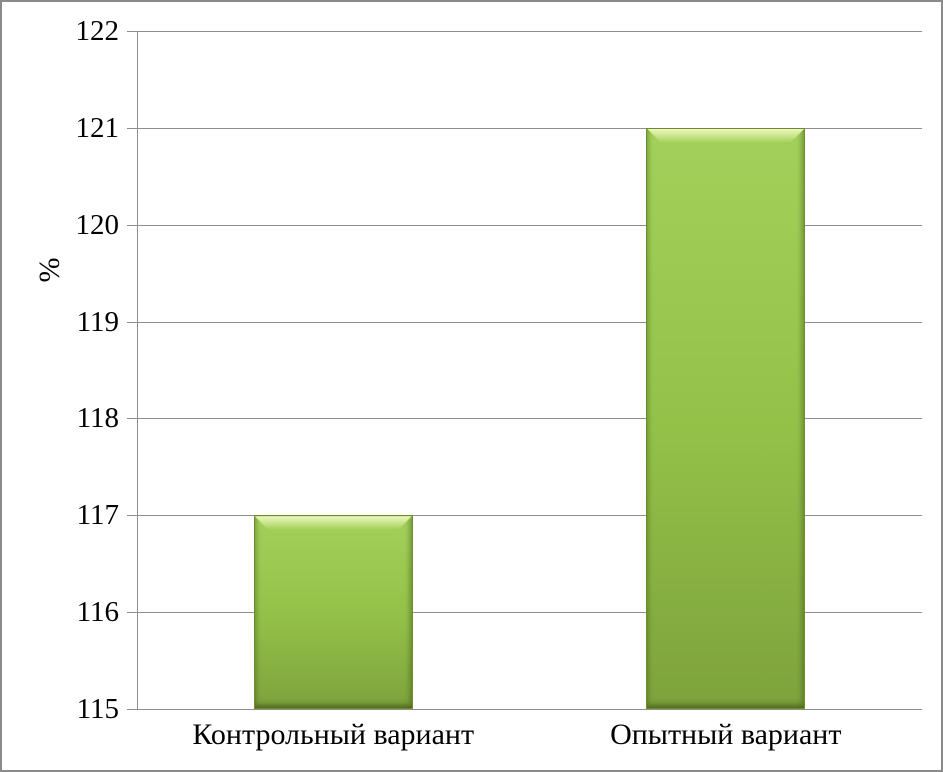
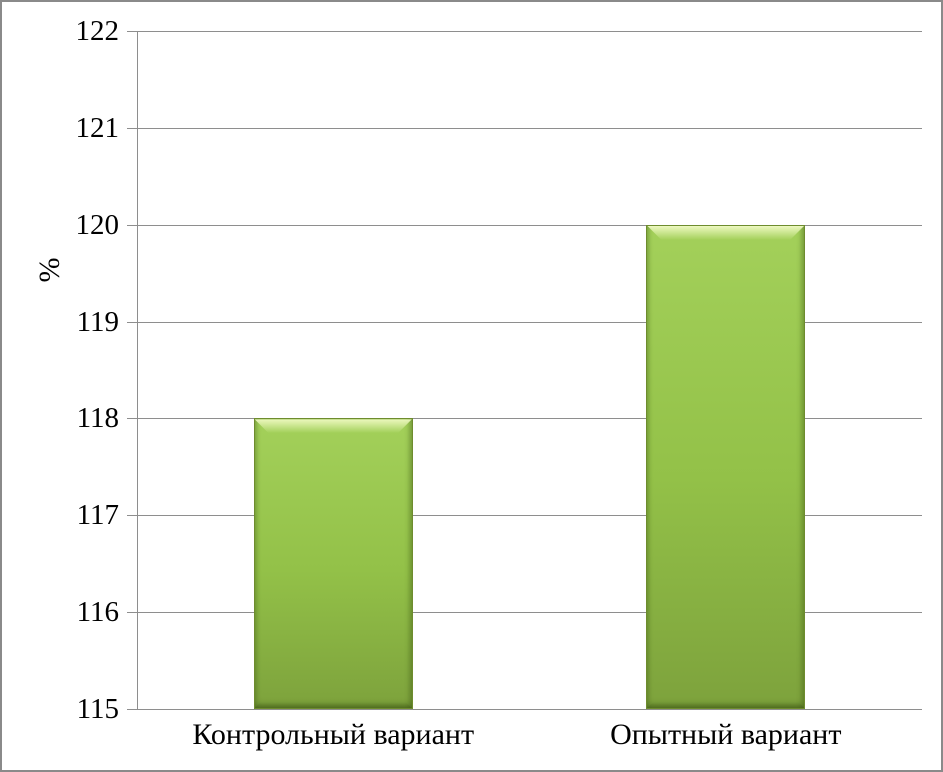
Контрольный вариант: 117 -> 118
Опытный вариант: 121 -> 120
